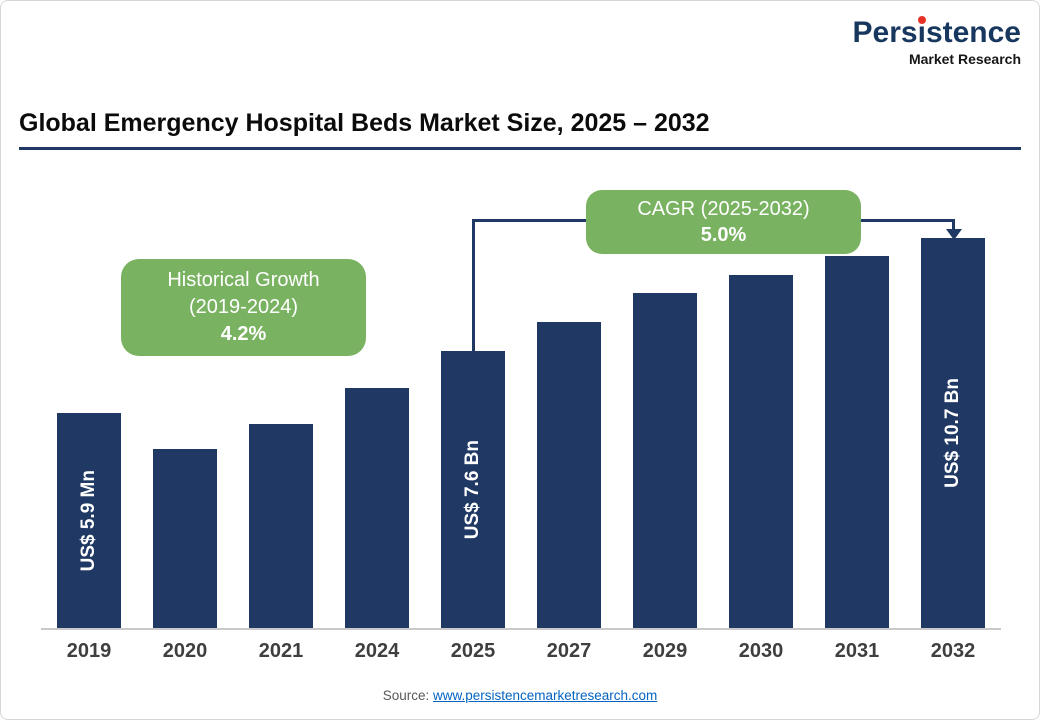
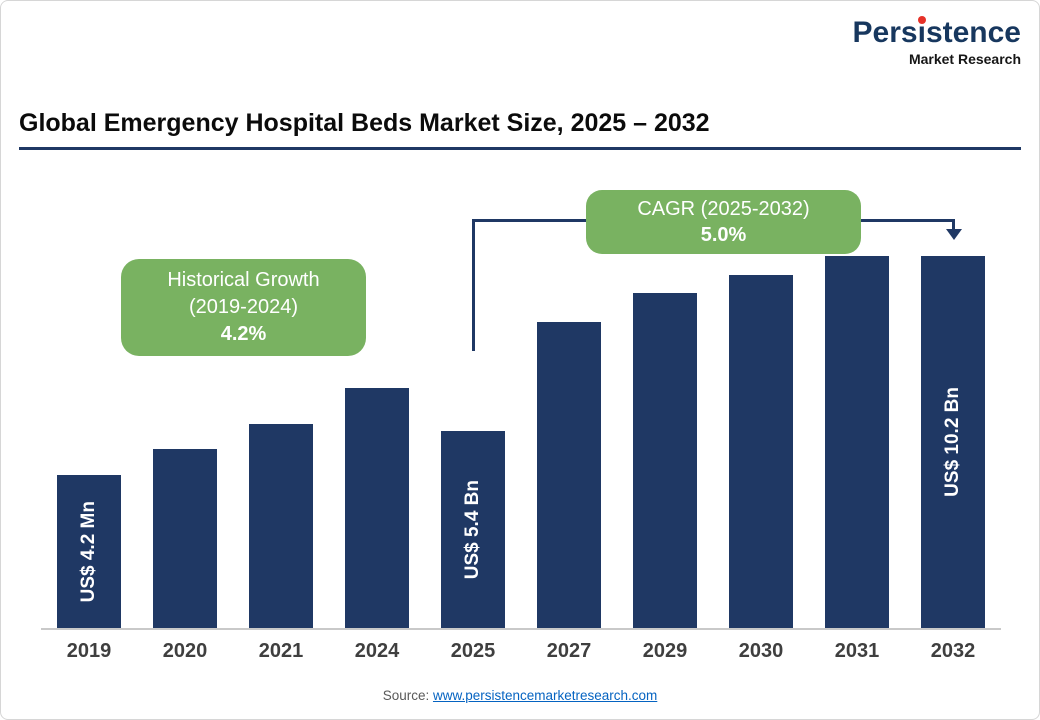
2019: 5.9 -> 4.2
2025: 7.6 -> 5.4
2032: 10.7 -> 10.2
